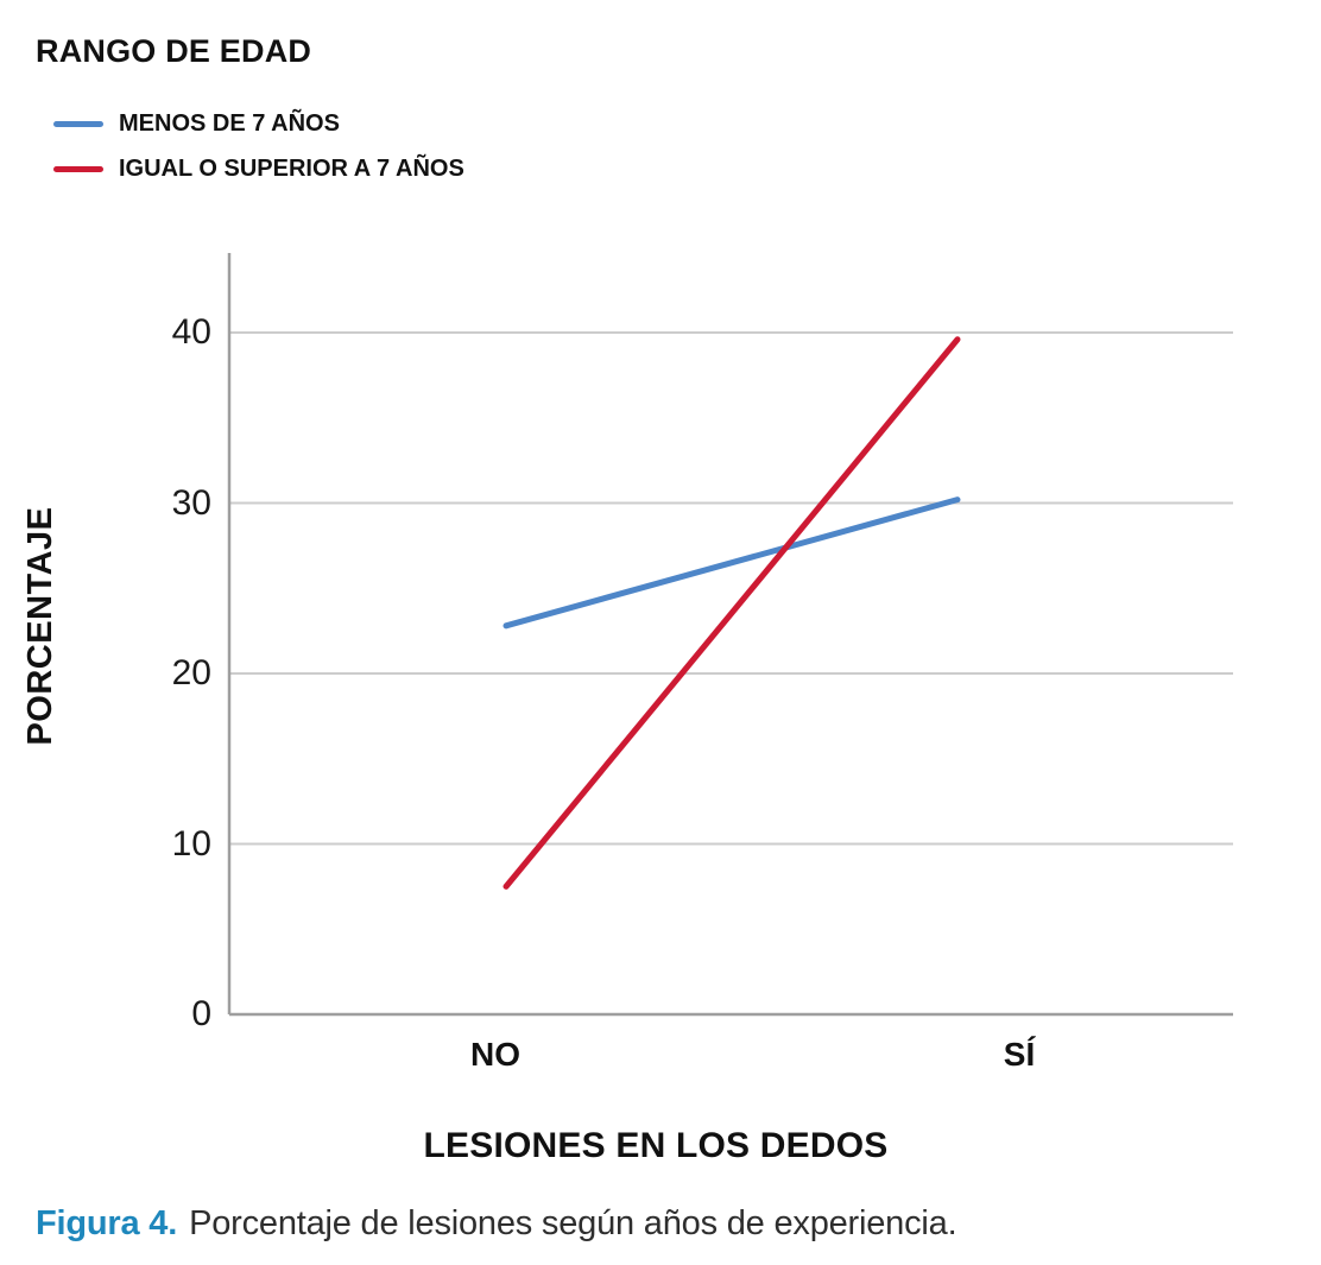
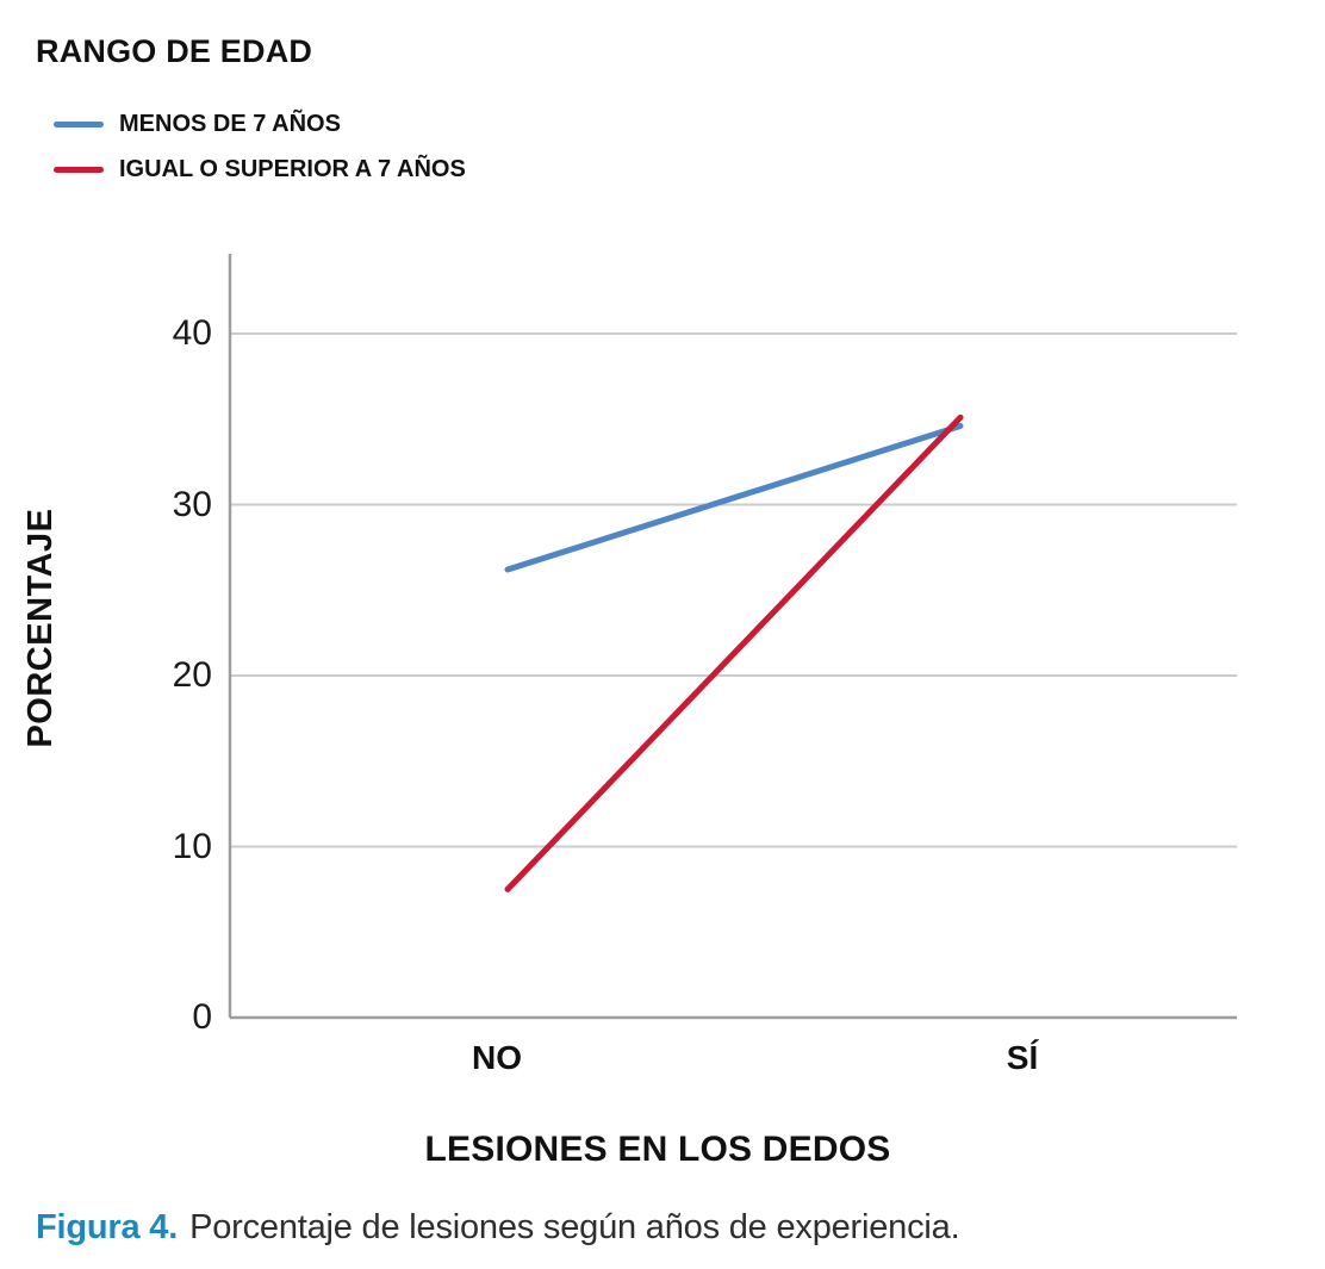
MENOS DE 7 AÑOS/NO: 22.8 -> 26.2
MENOS DE 7 AÑOS/SÍ: 30.2 -> 34.6
IGUAL O SUPERIOR A 7 AÑOS/SÍ: 39.6 -> 35.1
